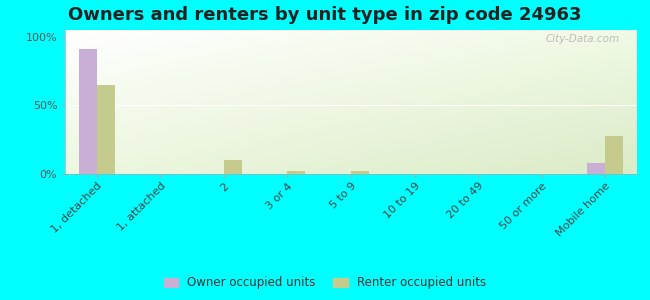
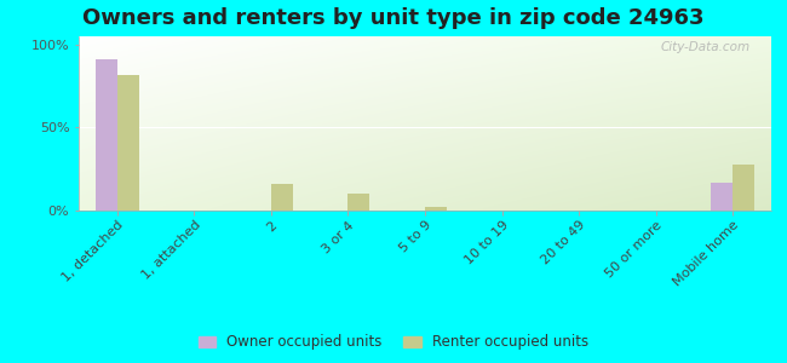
Renter occupied units/1, detached: 65% -> 82%
Renter occupied units/2: 10% -> 16%
Renter occupied units/3 or 4: 2% -> 10%
Owner occupied units/Mobile home: 8% -> 17%
